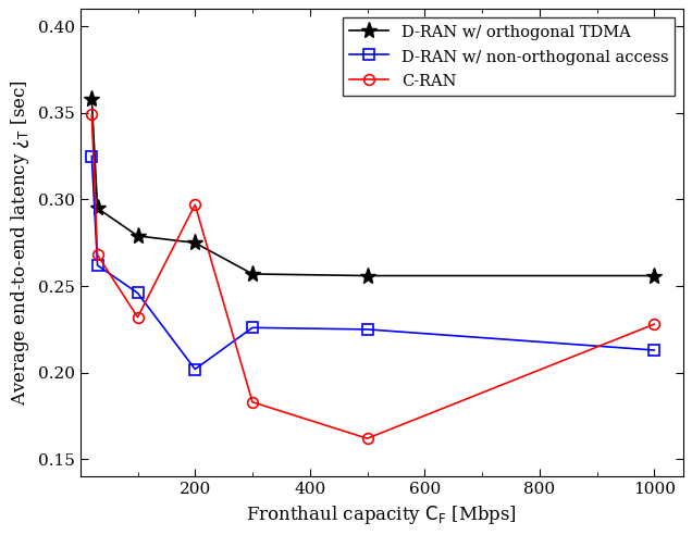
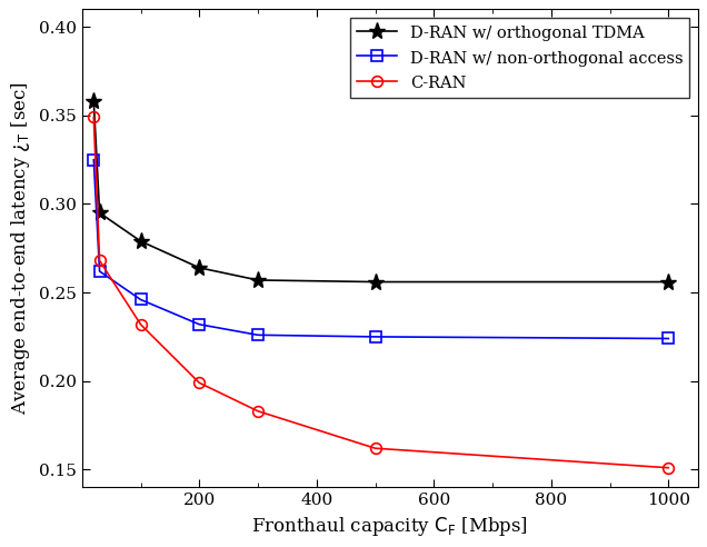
D-RAN w/ orthogonal TDMA/200: 0.275 -> 0.264
D-RAN w/ non-orthogonal access/200: 0.202 -> 0.232
C-RAN/200: 0.297 -> 0.199
D-RAN w/ non-orthogonal access/1000: 0.213 -> 0.224
C-RAN/1000: 0.228 -> 0.151
